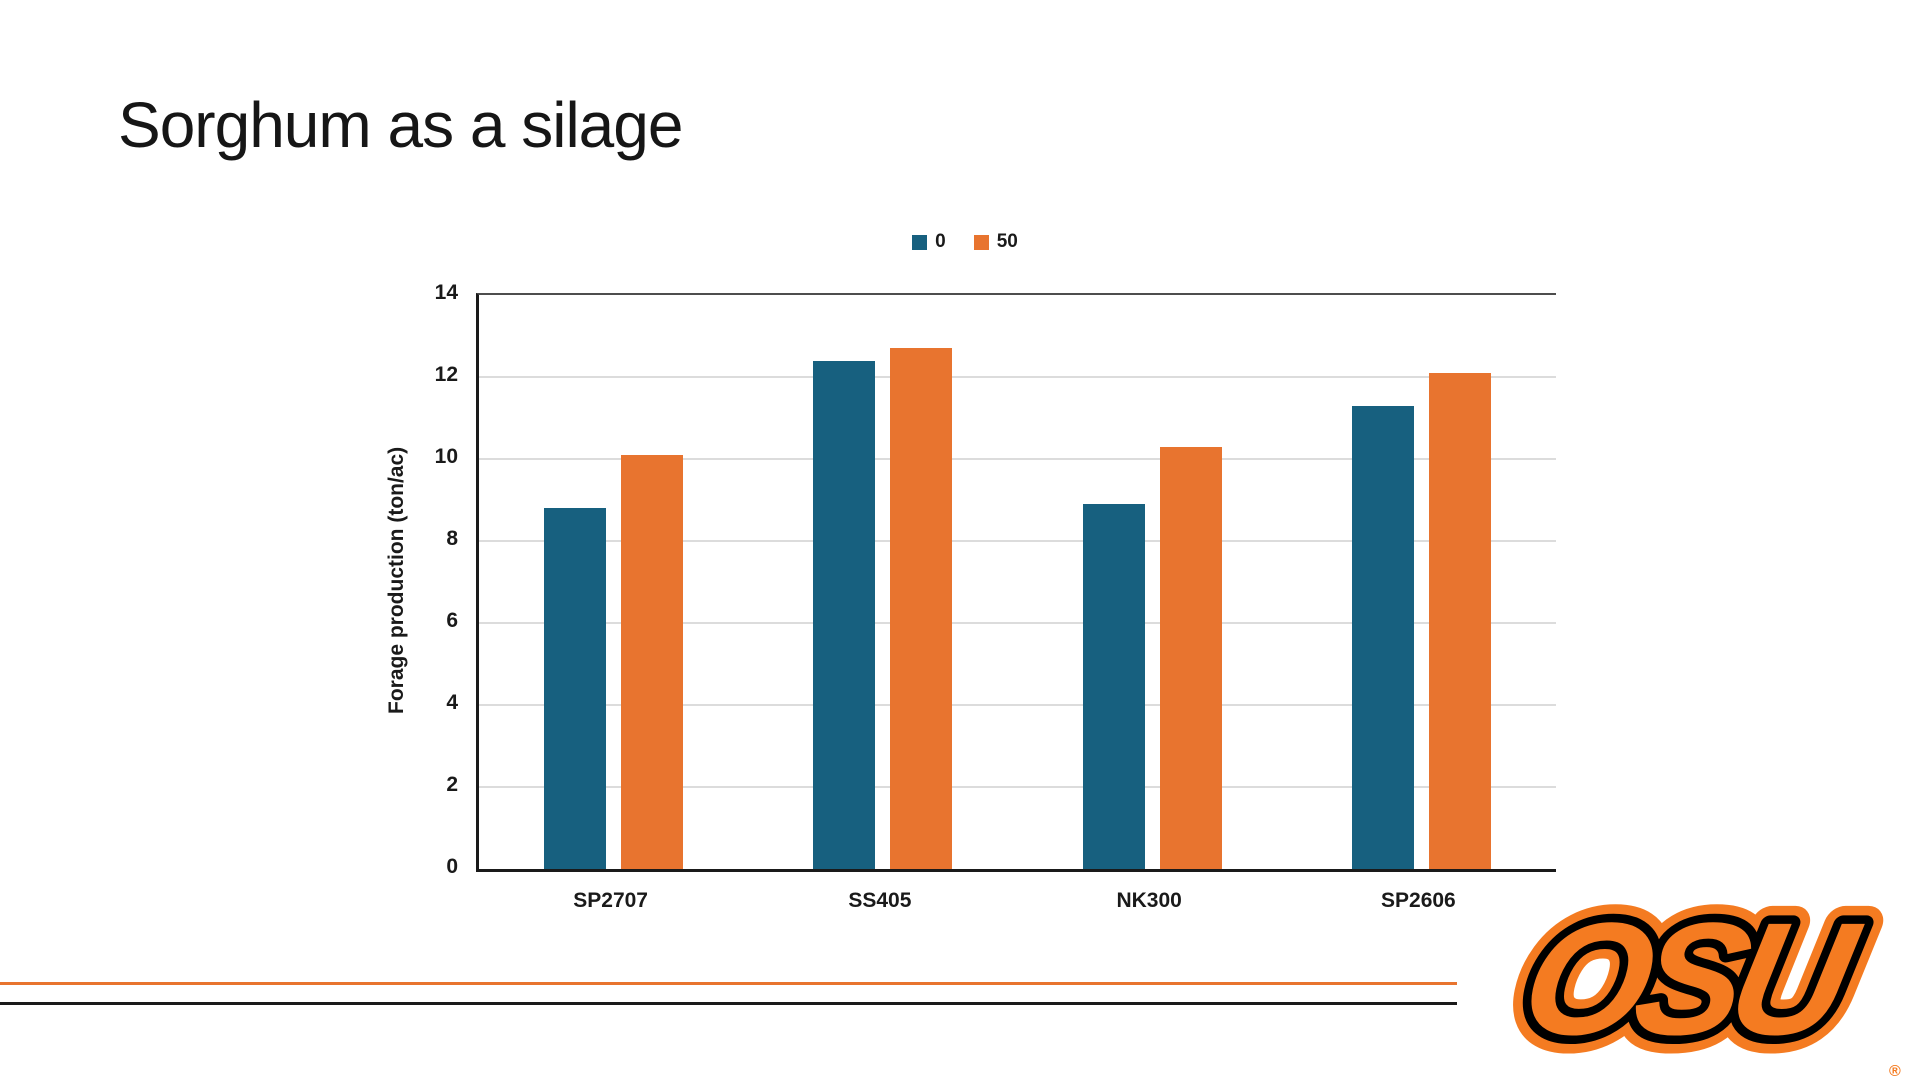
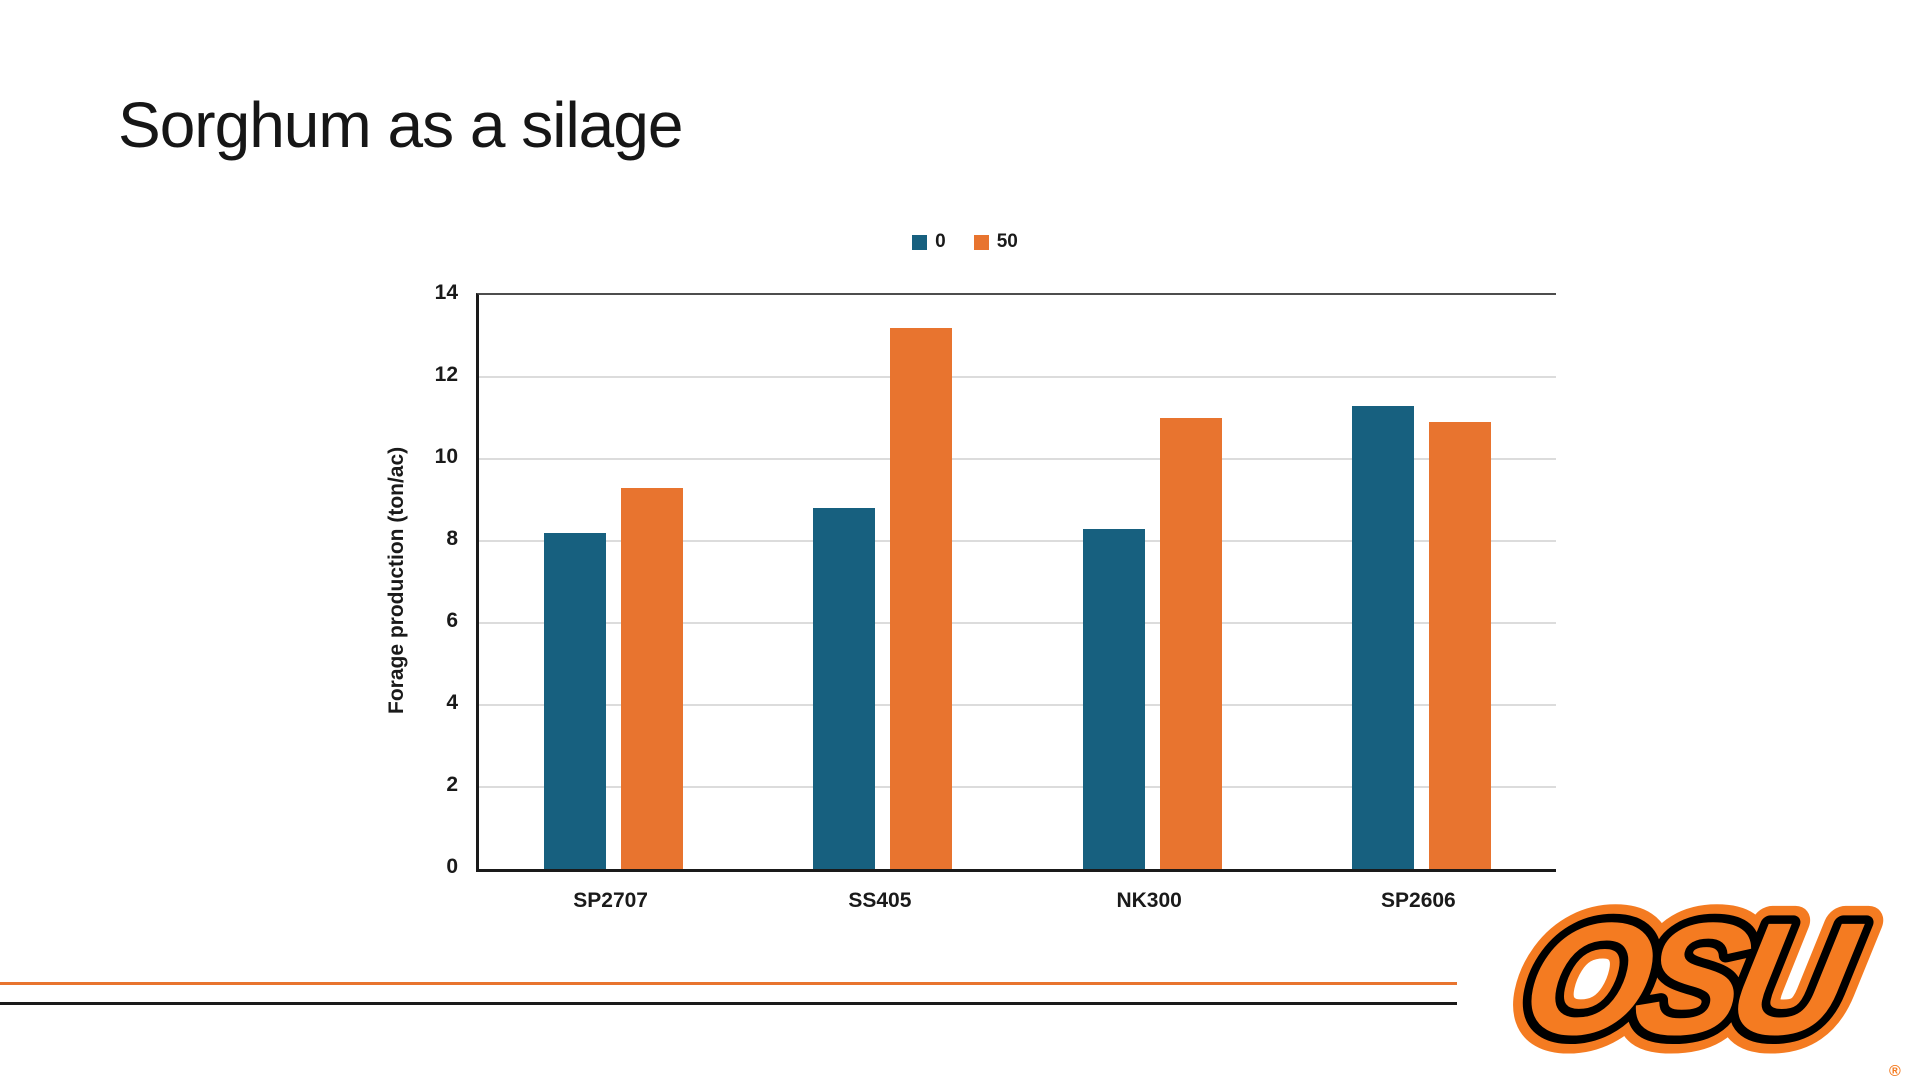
0/SP2707: 8.8 -> 8.2
50/SP2707: 10.1 -> 9.3
0/SS405: 12.4 -> 8.8
50/SS405: 12.7 -> 13.2
0/NK300: 8.9 -> 8.3
50/NK300: 10.3 -> 11.0
50/SP2606: 12.1 -> 10.9
